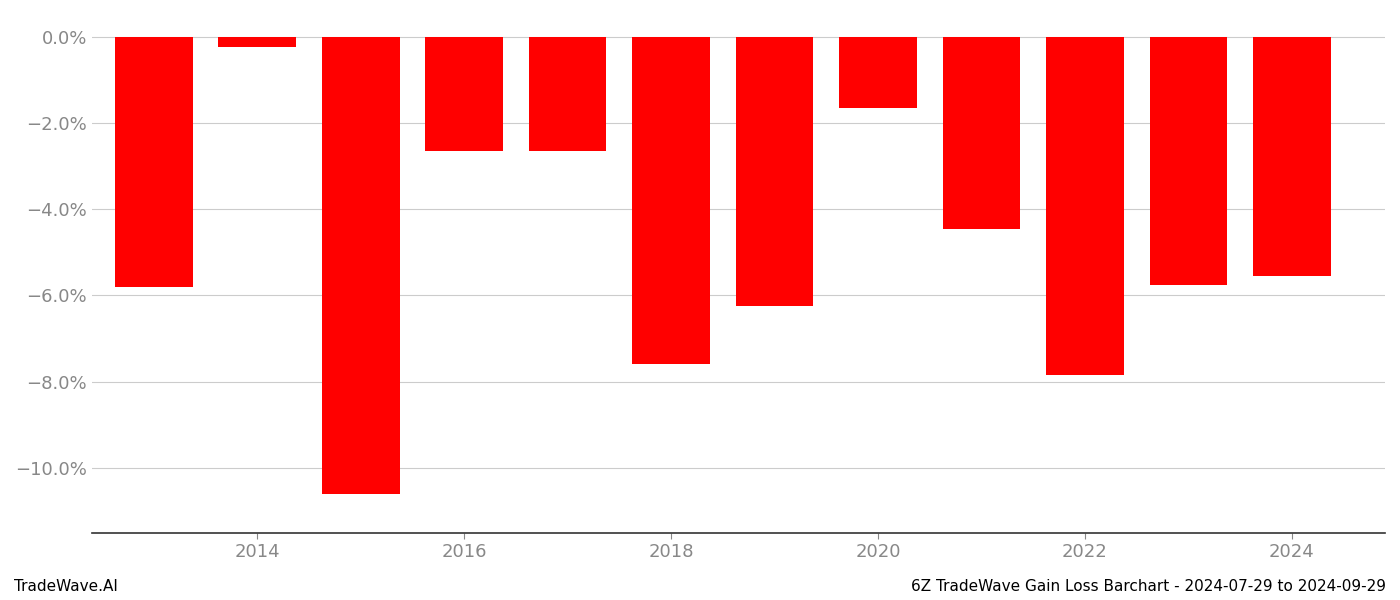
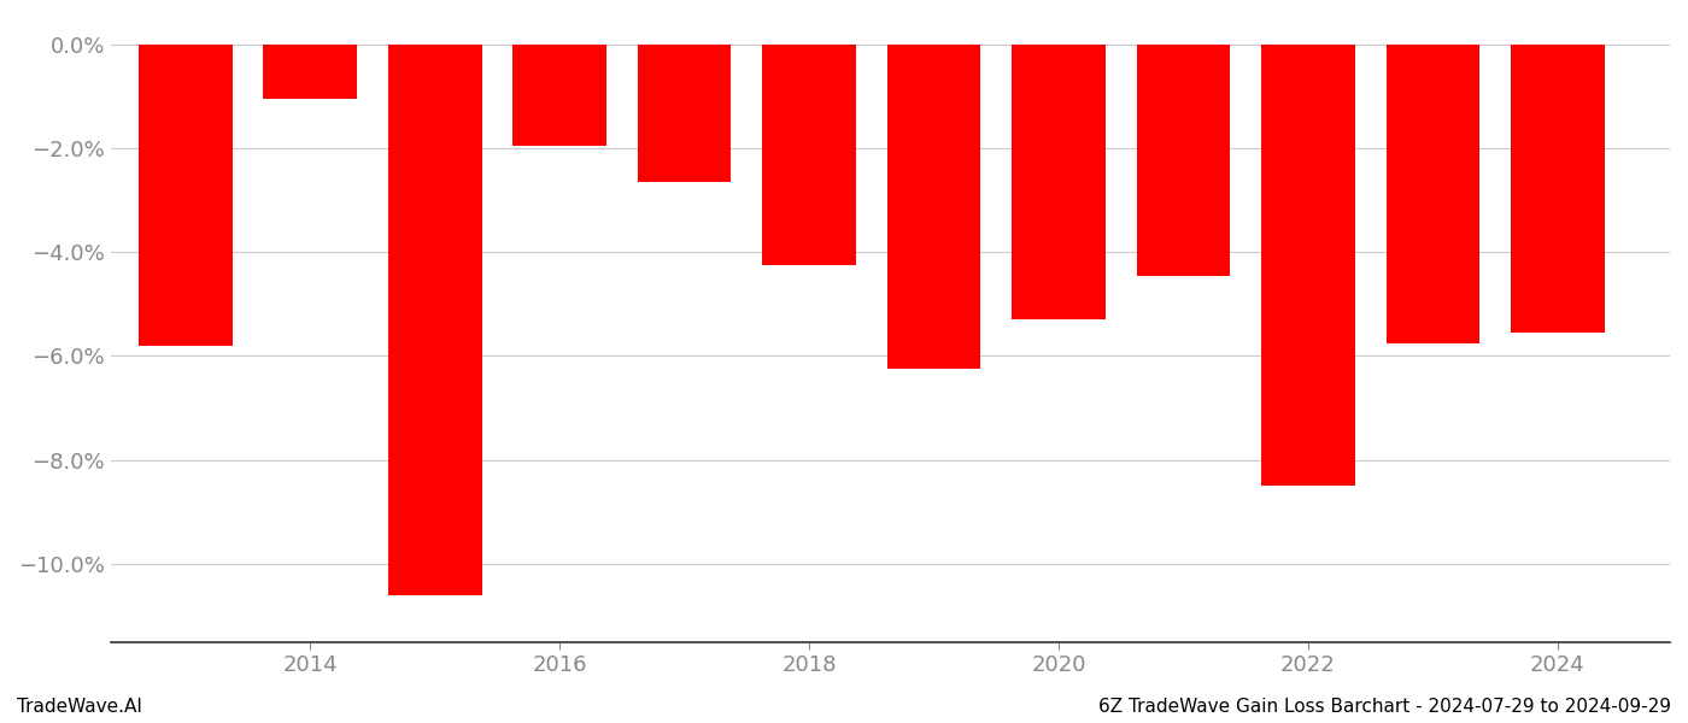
2014: -0.25% -> -1.05%
2016: -2.65% -> -1.95%
2018: -7.60% -> -4.25%
2020: -1.65% -> -5.30%
2022: -7.85% -> -8.50%
